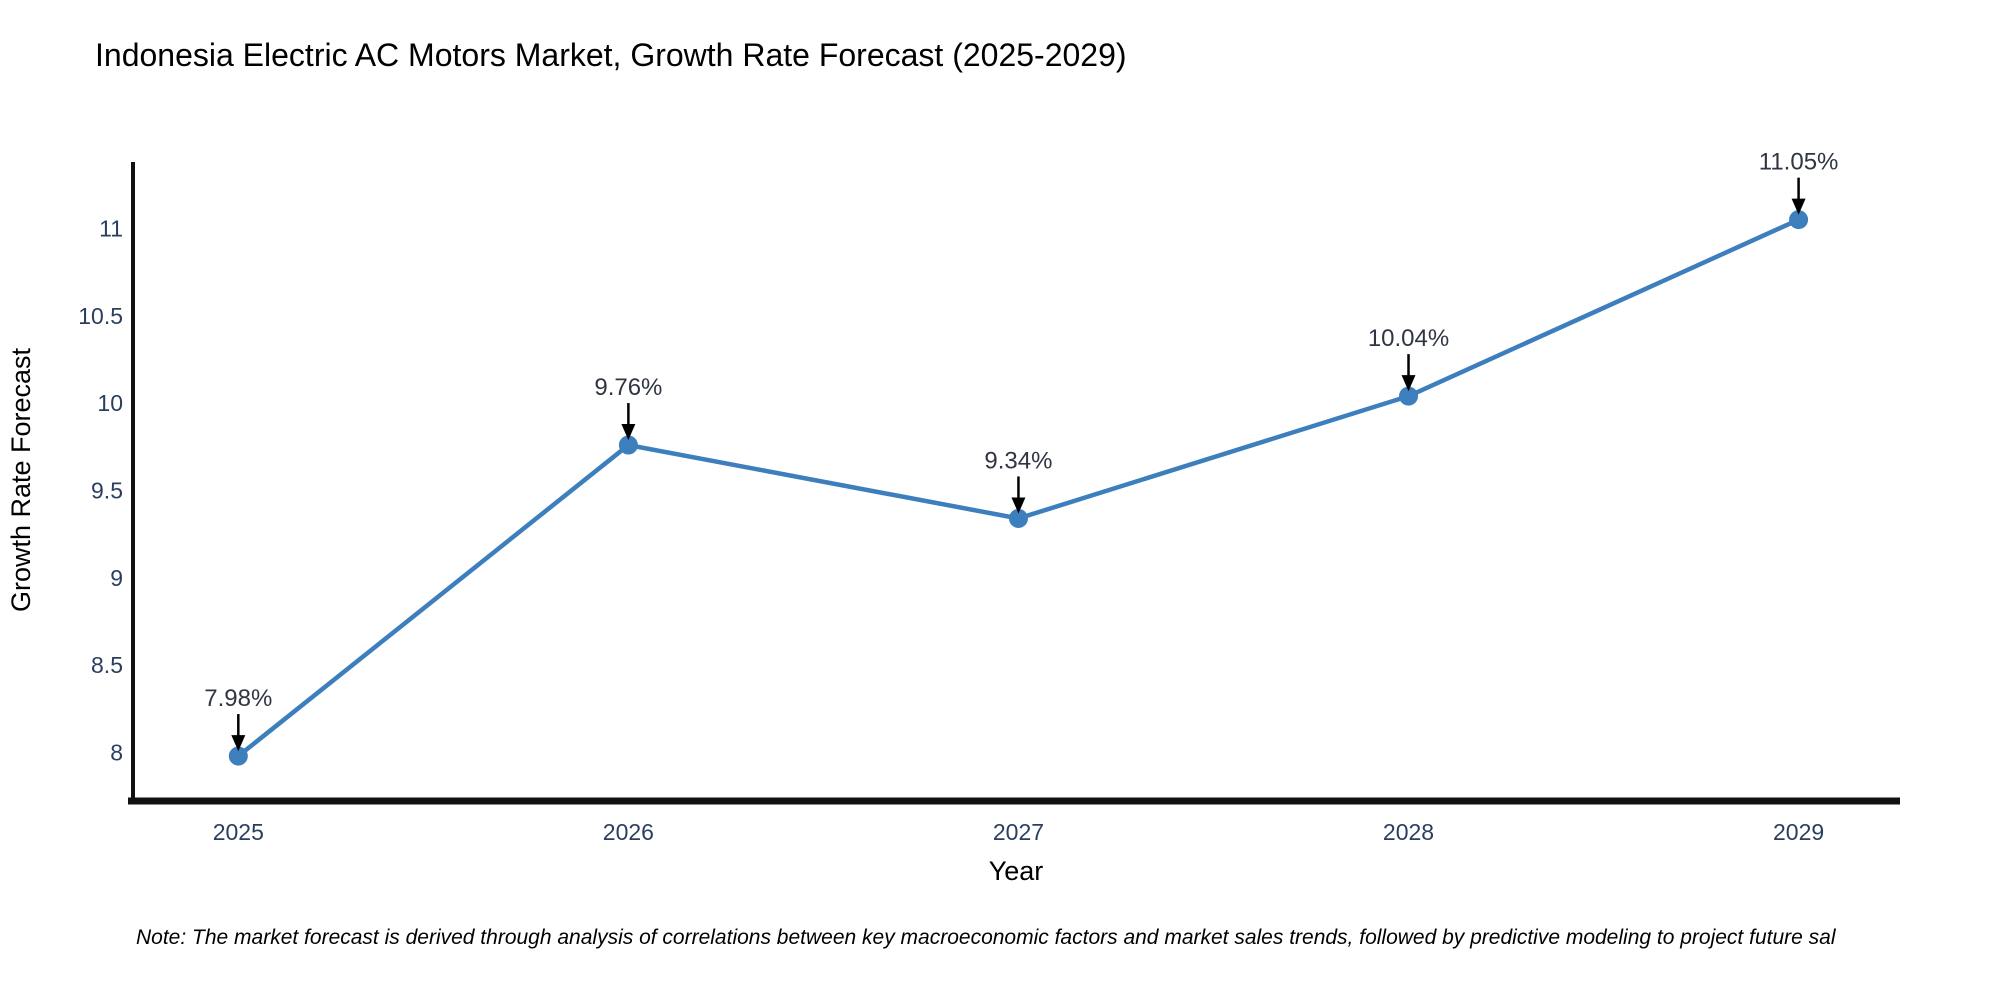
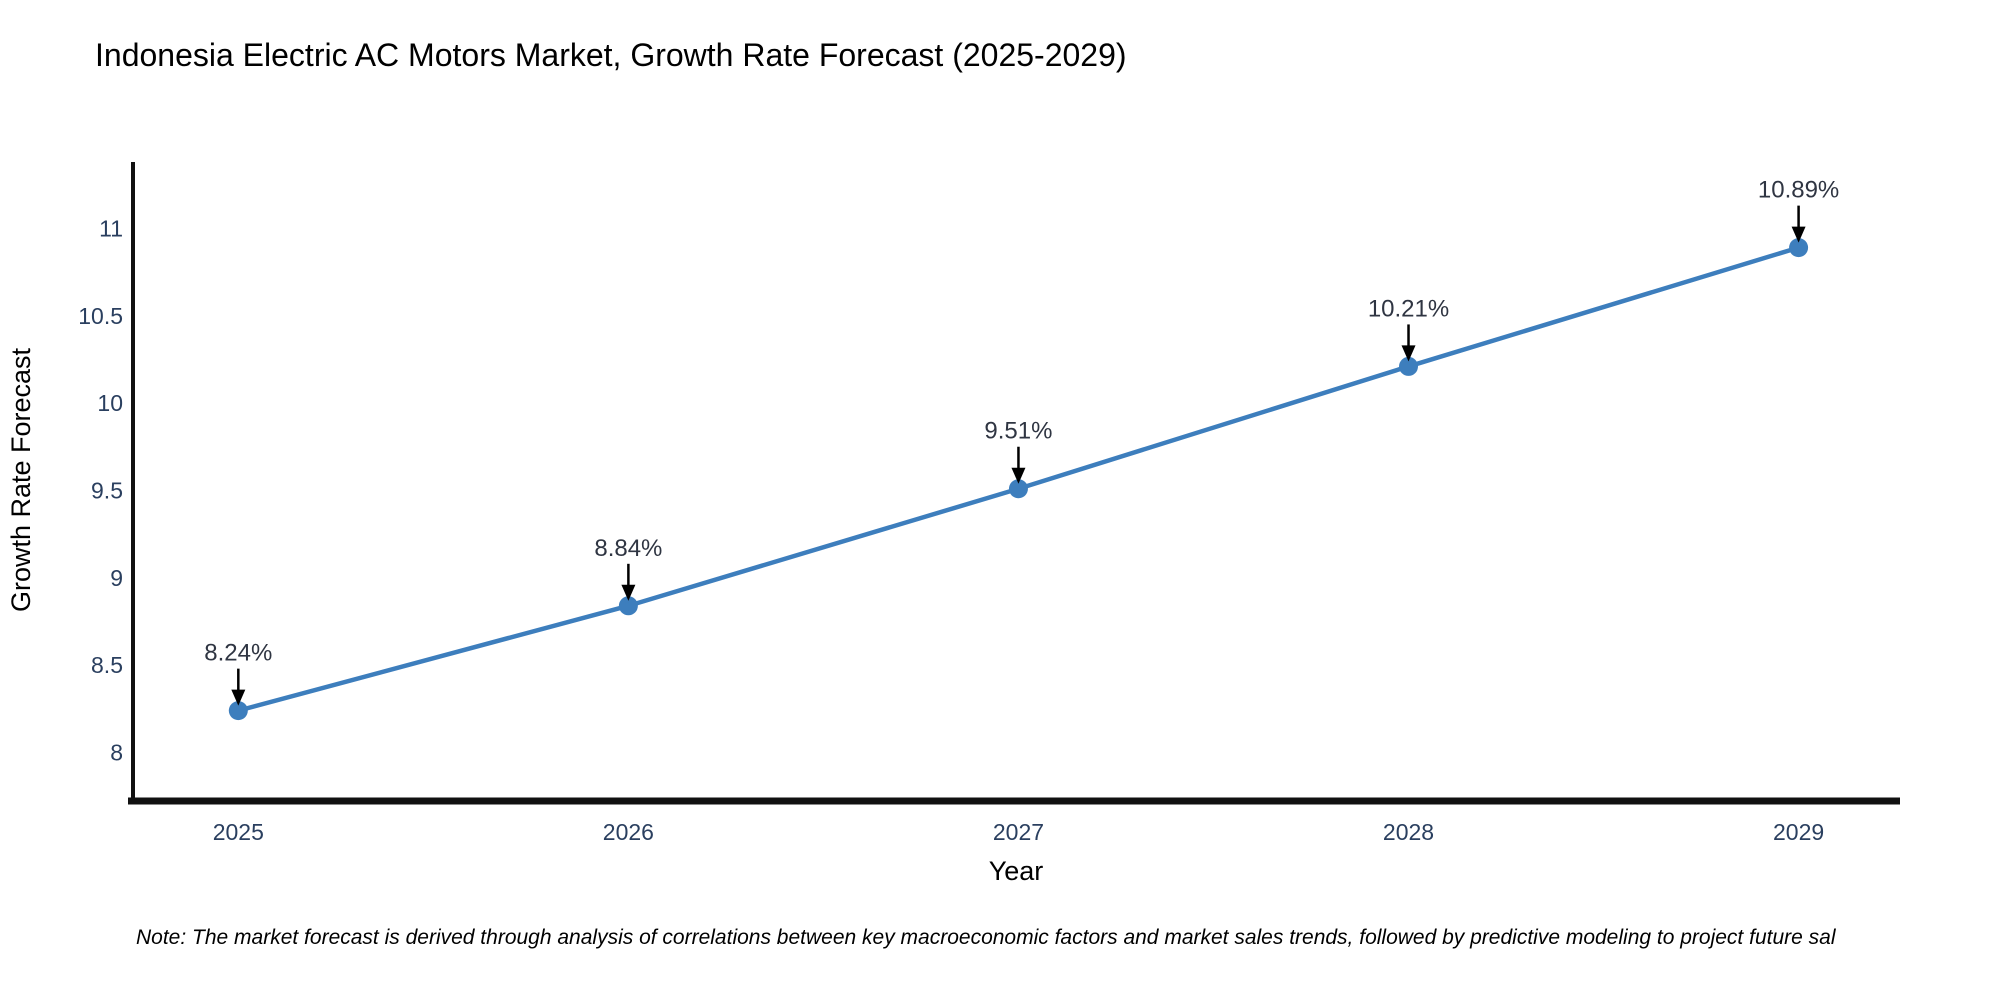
2025: 7.98% -> 8.24%
2026: 9.76% -> 8.84%
2027: 9.34% -> 9.51%
2028: 10.04% -> 10.21%
2029: 11.05% -> 10.89%
